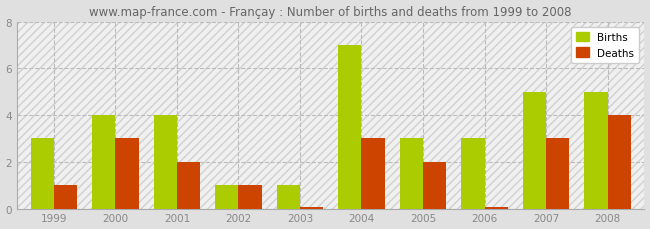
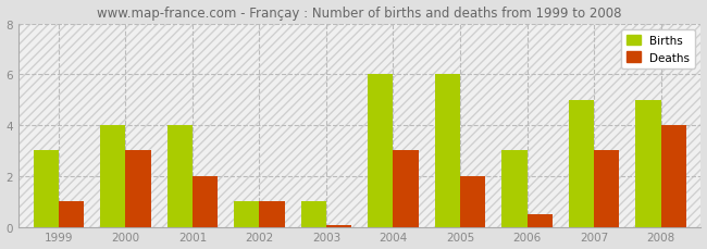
Births/2004: 7 -> 6
Births/2005: 3 -> 6
Deaths/2006: 0.05 -> 0.50
